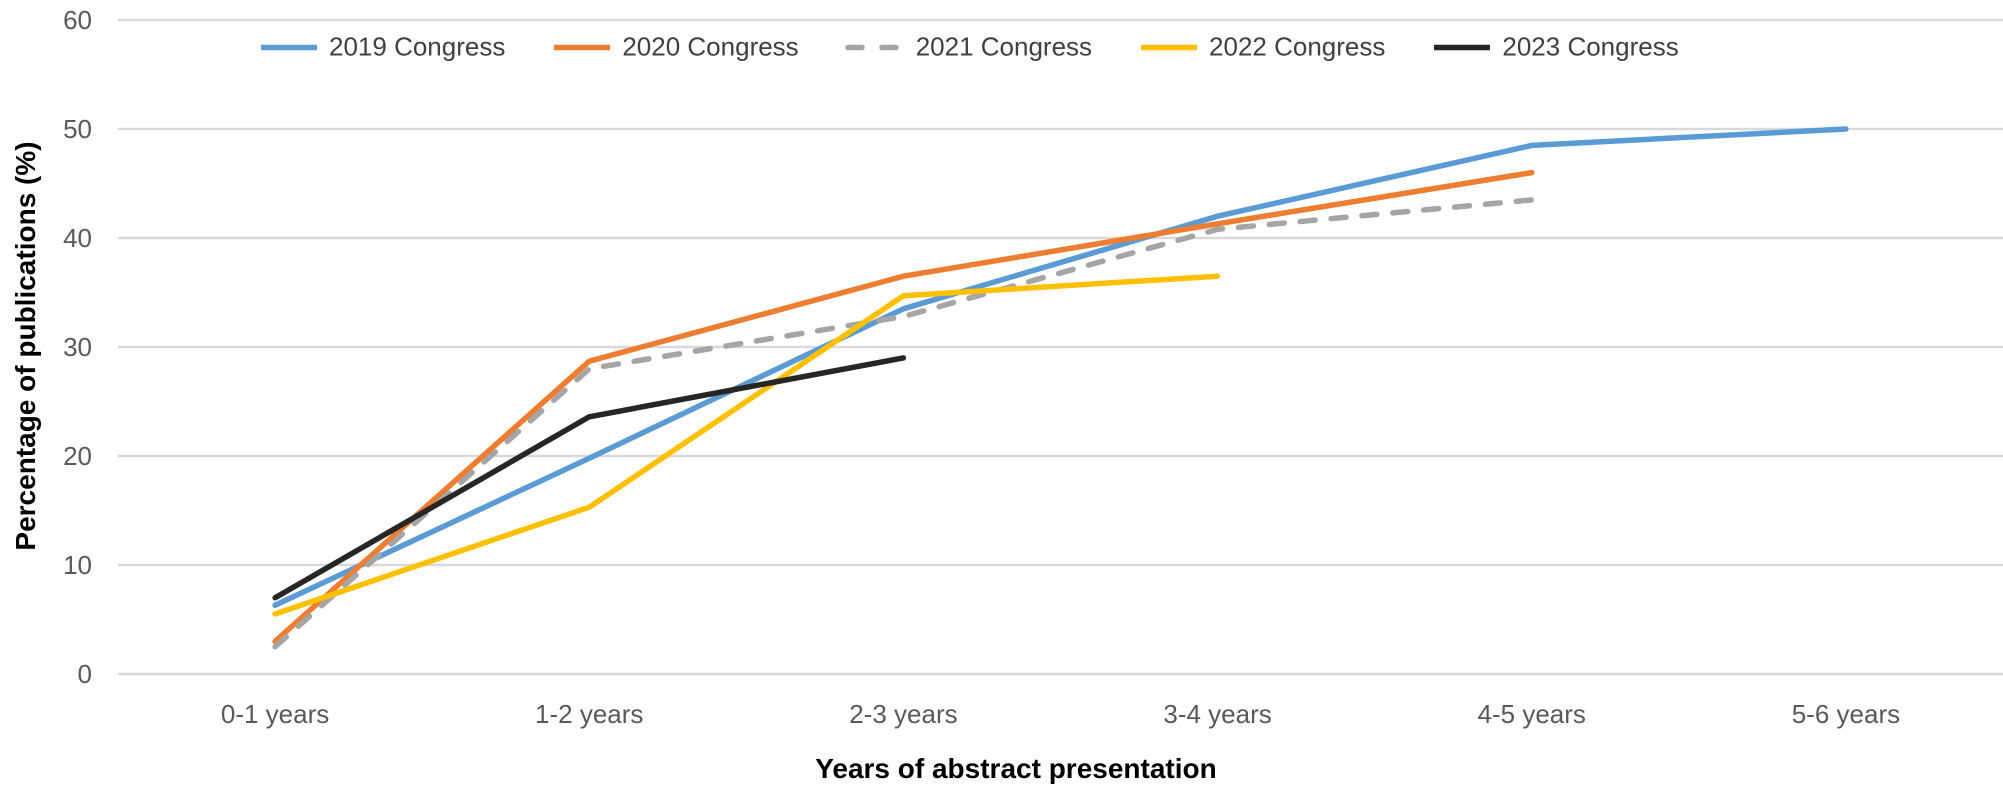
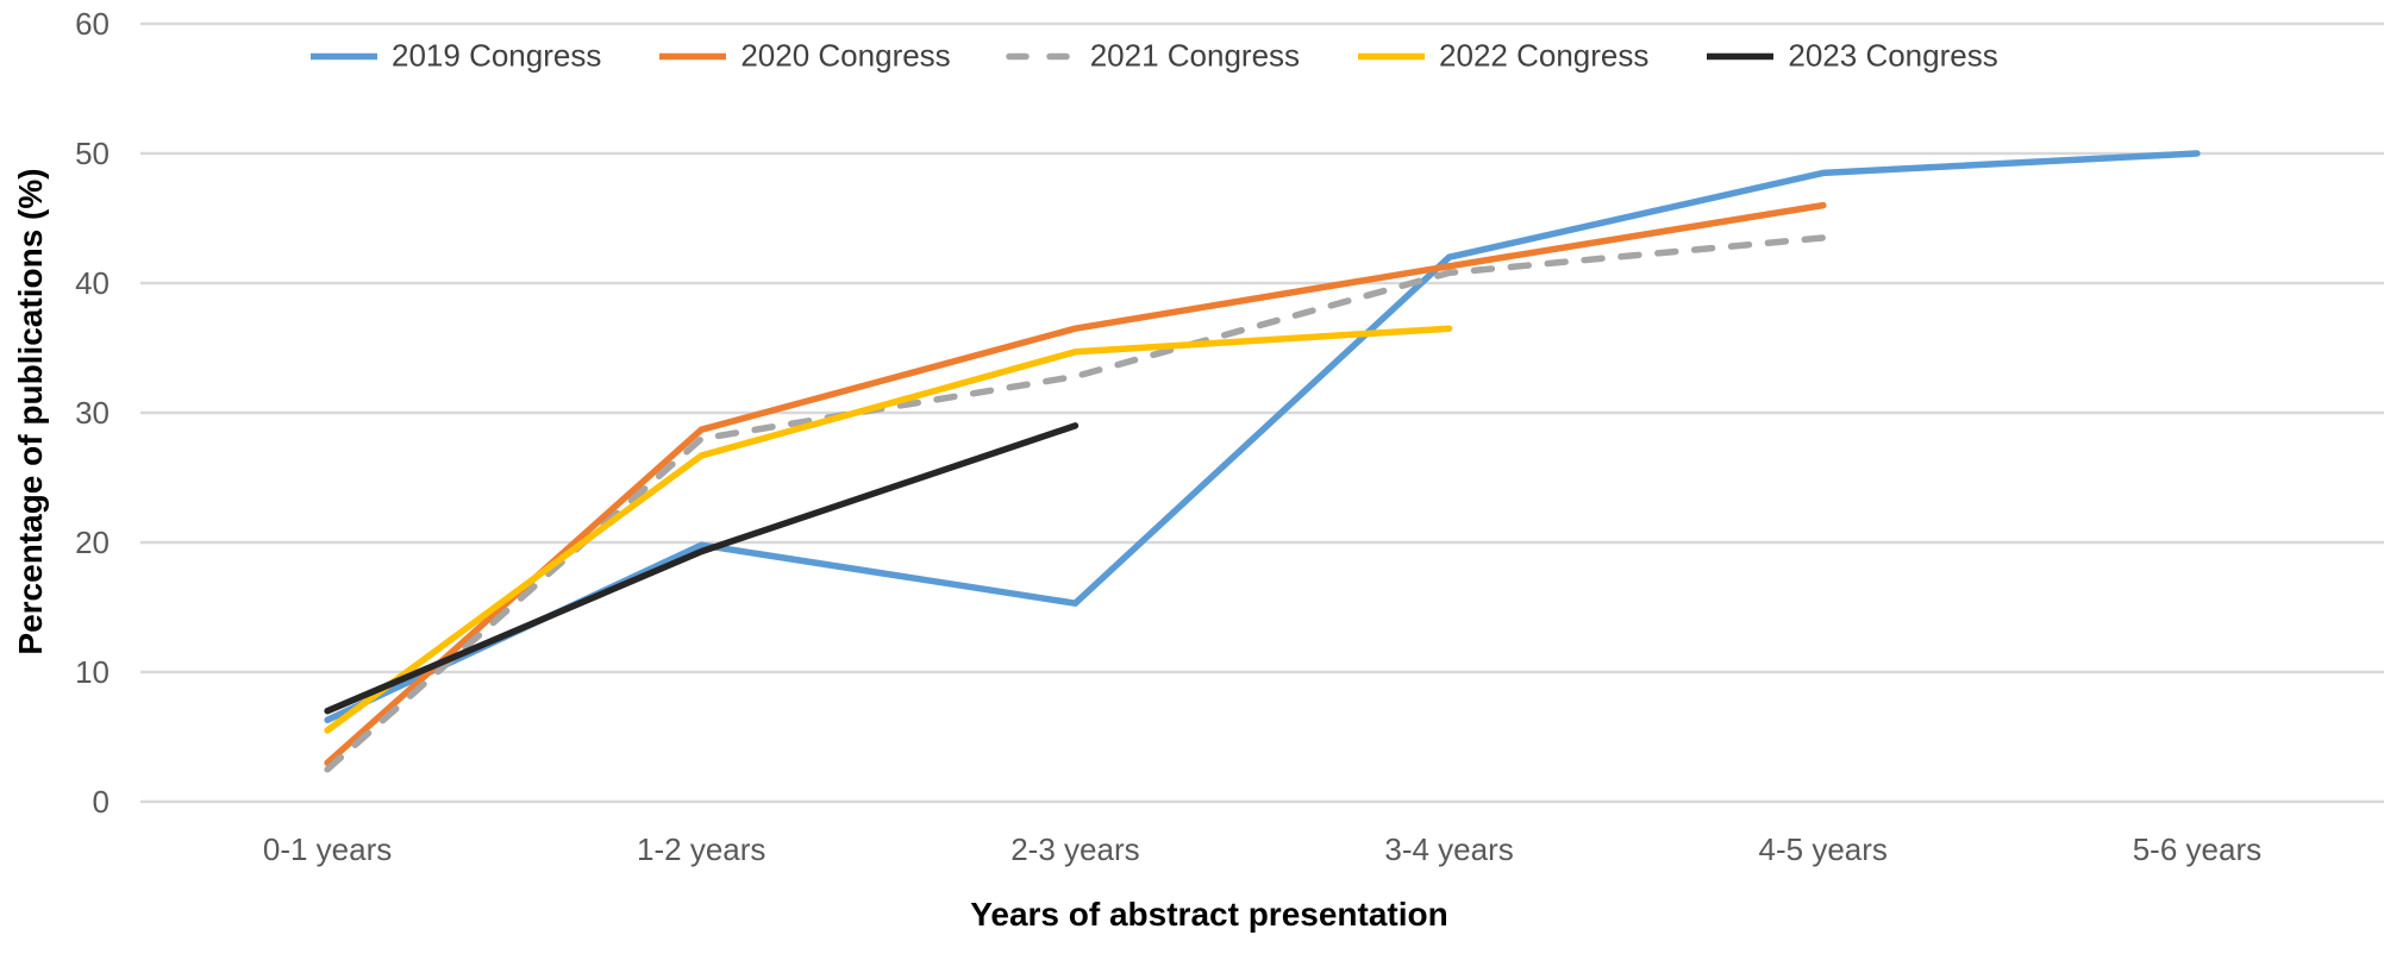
2022 Congress/1-2 years: 15.3 -> 26.7
2023 Congress/1-2 years: 23.6 -> 19.3
2019 Congress/2-3 years: 33.5 -> 15.3
